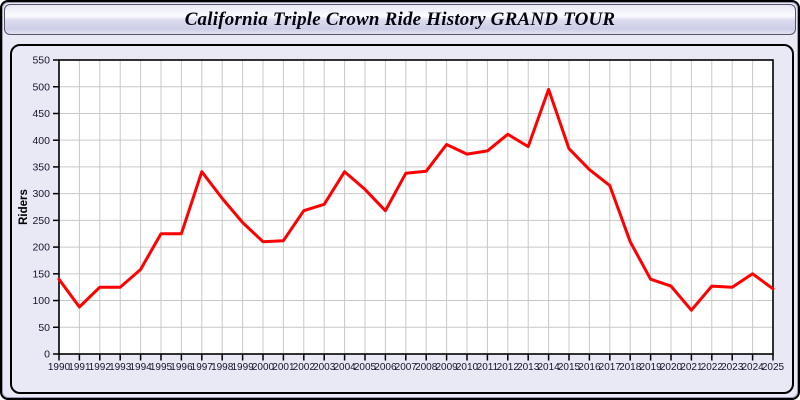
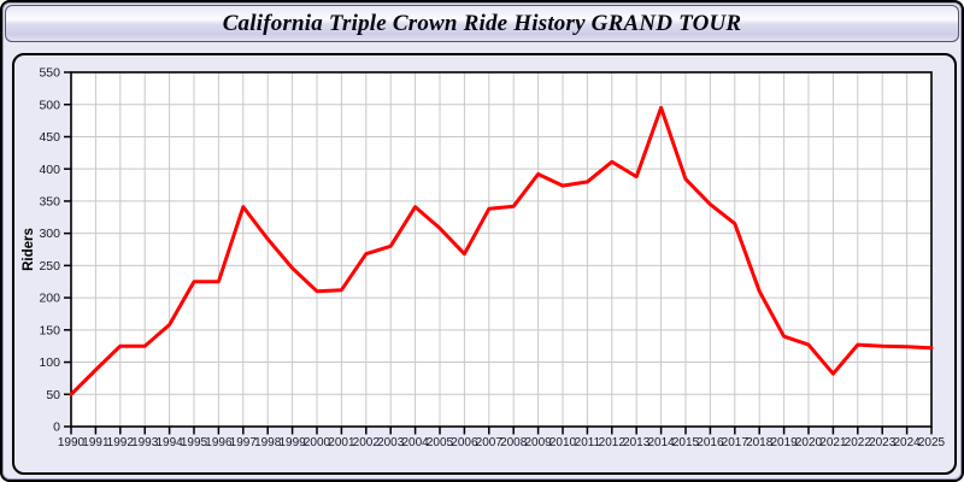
1990: 140 -> 50
2024: 150 -> 120
